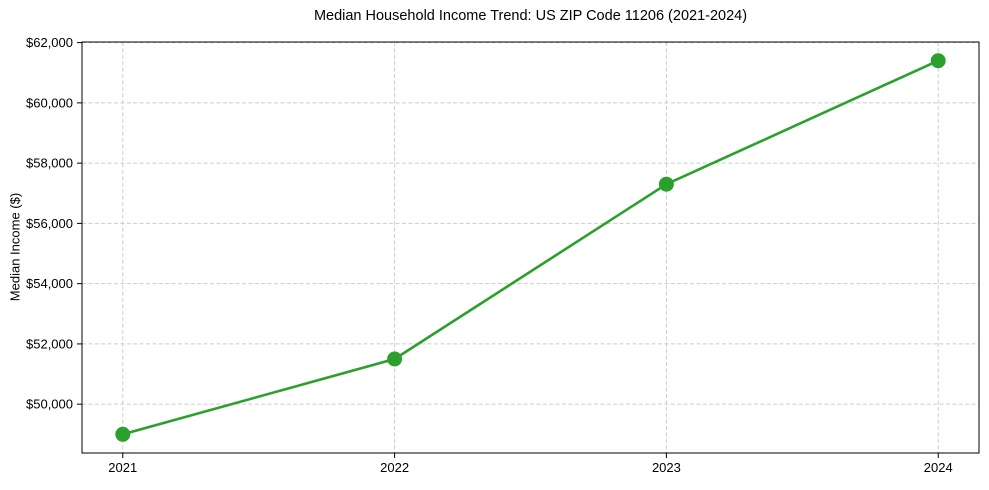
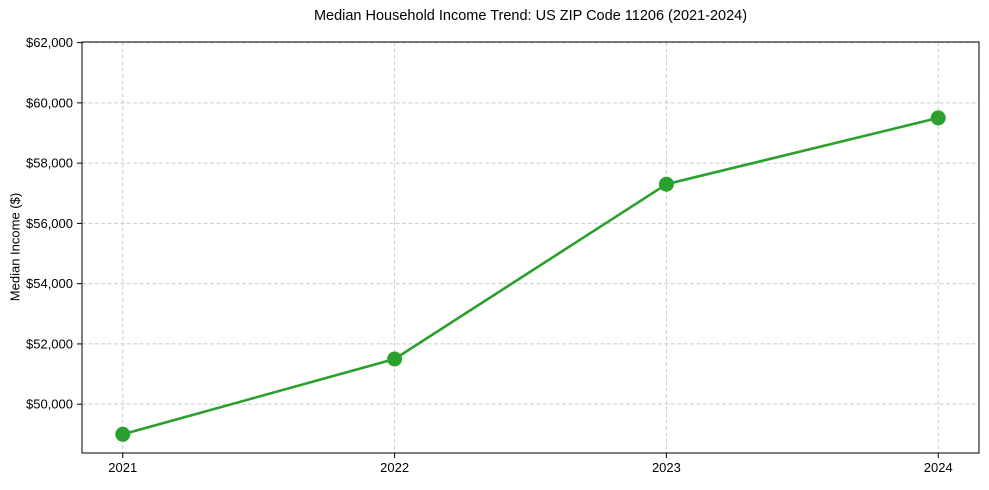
2024: $61400 -> $59500
